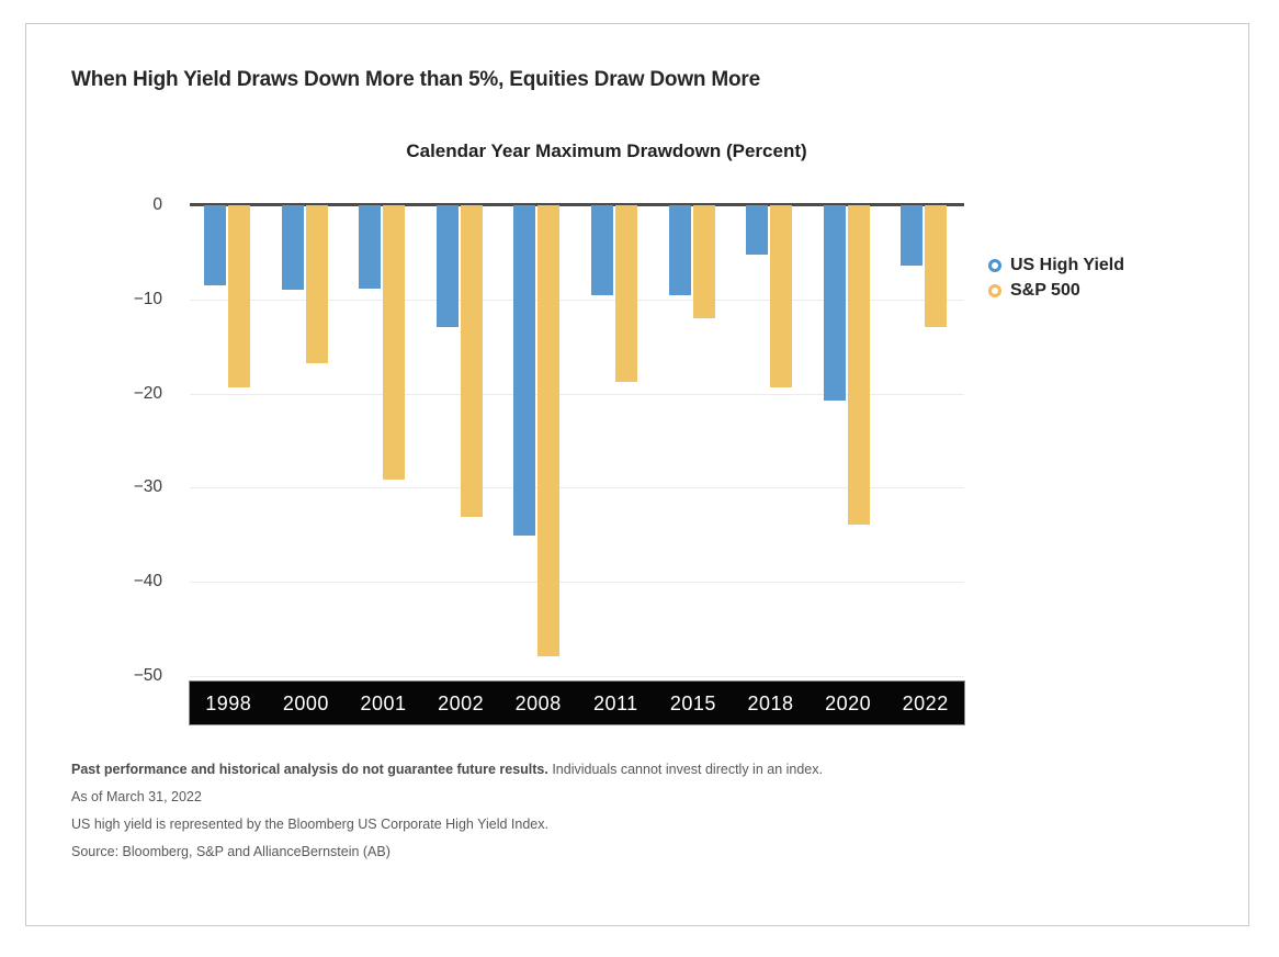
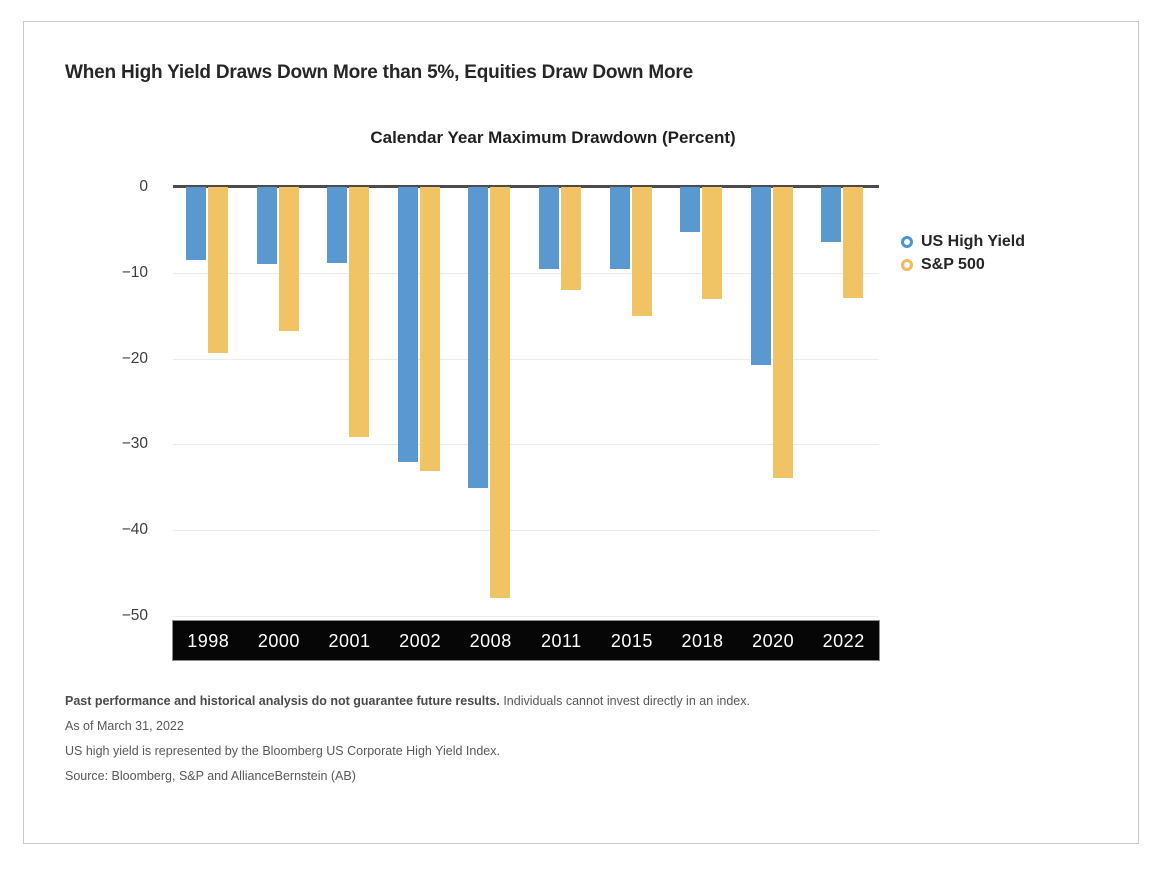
US High Yield/2002: -13 -> -32
S&P 500/2011: -19 -> -12
S&P 500/2015: -12 -> -15
S&P 500/2018: -19 -> -13
